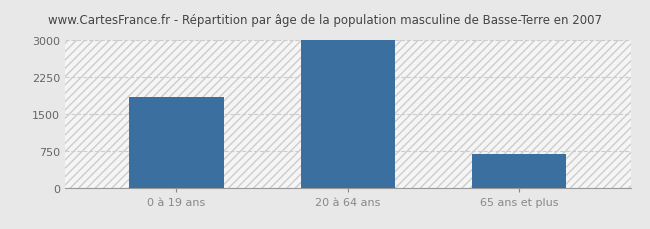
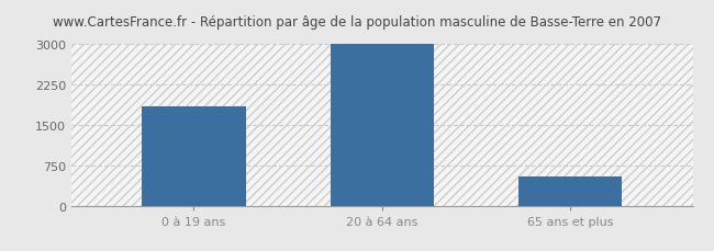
65 ans et plus: 680 -> 550
